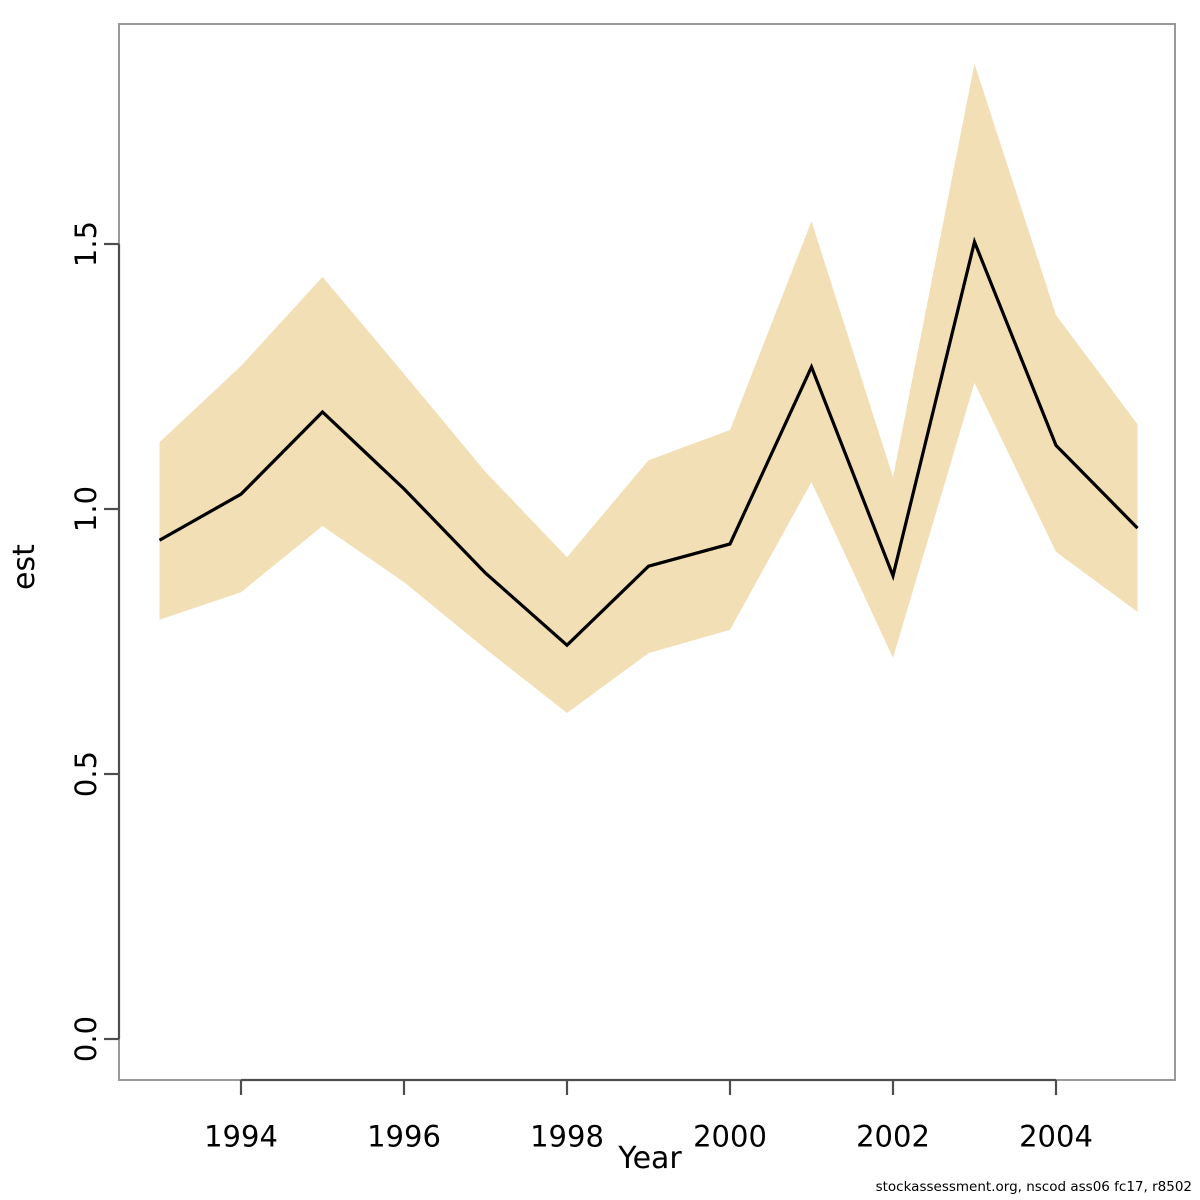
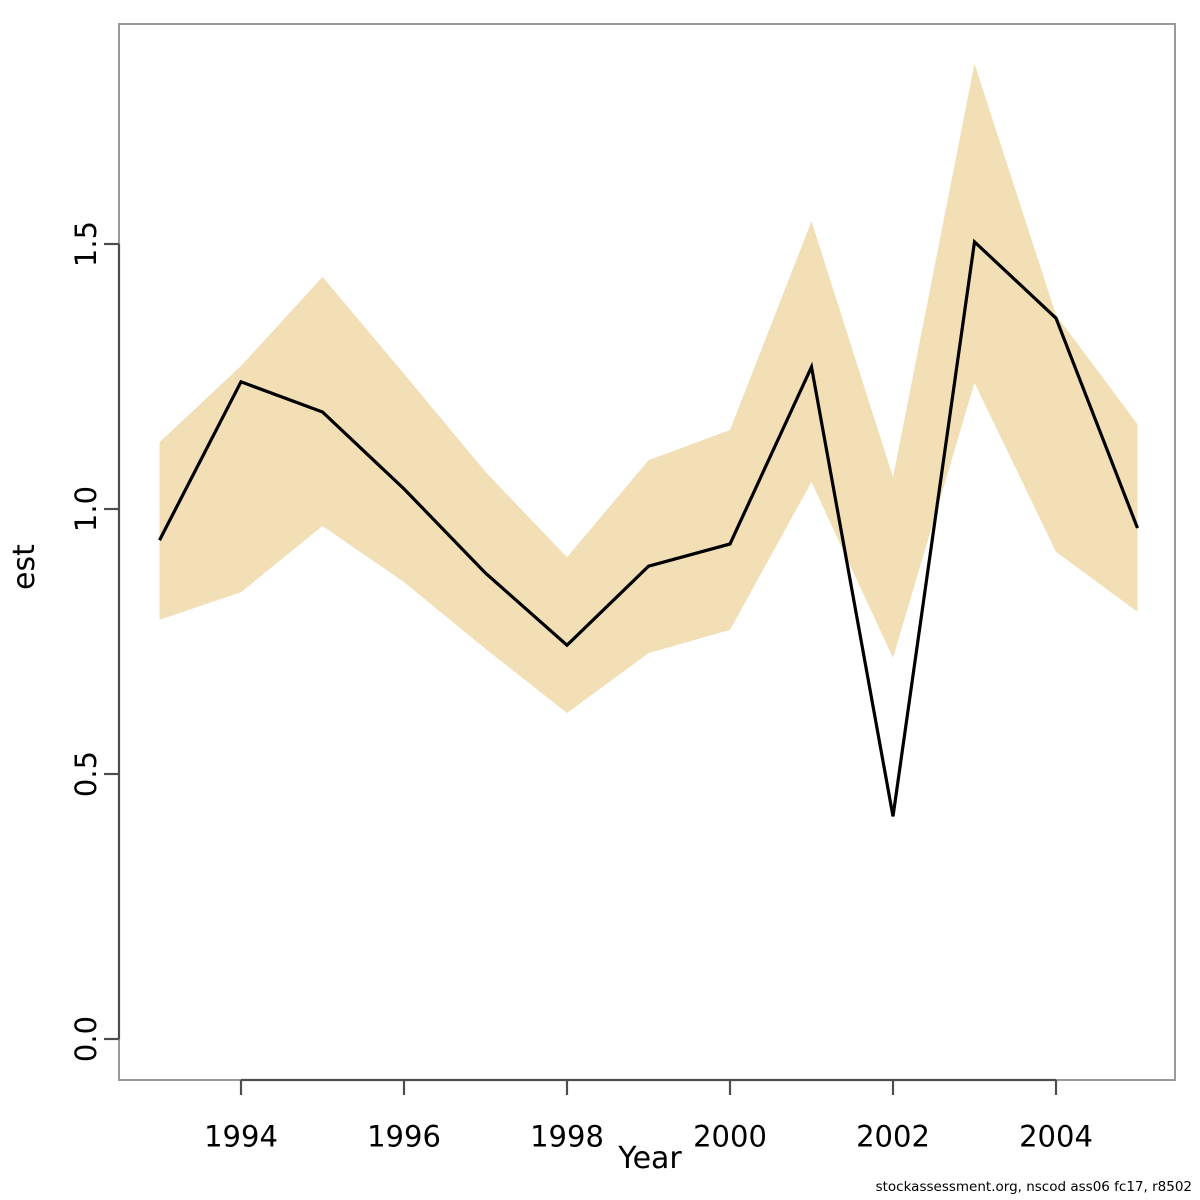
1994: 1.03 -> 1.24
2002: 0.87 -> 0.42
2004: 1.12 -> 1.36
